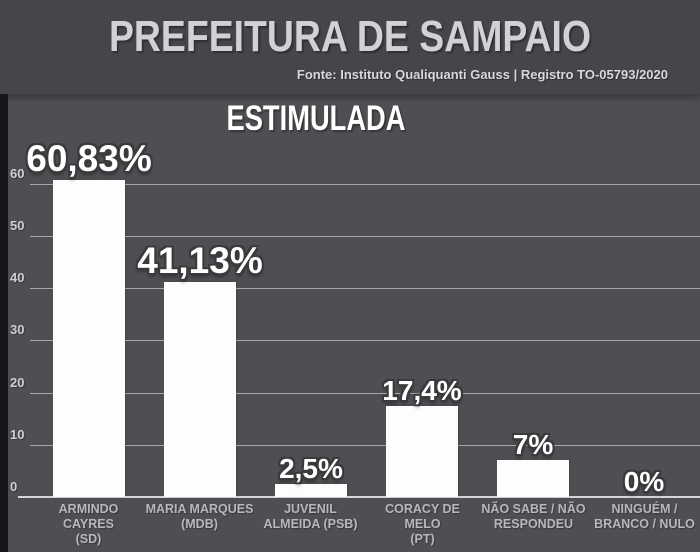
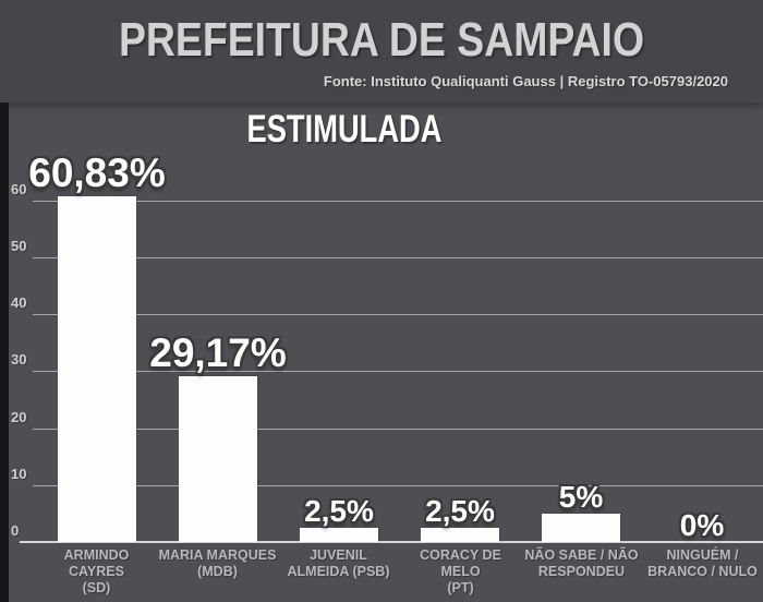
MARIA MARQUES (MDB): 41,13% -> 29,17%
CORACY DE MELO (PT): 17,4% -> 2,5%
NÃO SABE / NÃO RESPONDEU: 7% -> 5%
